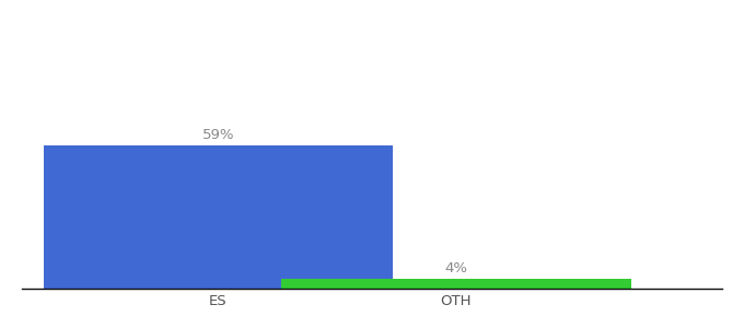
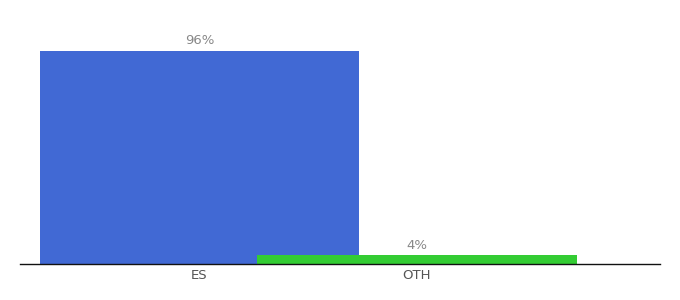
ES: 59% -> 96%
